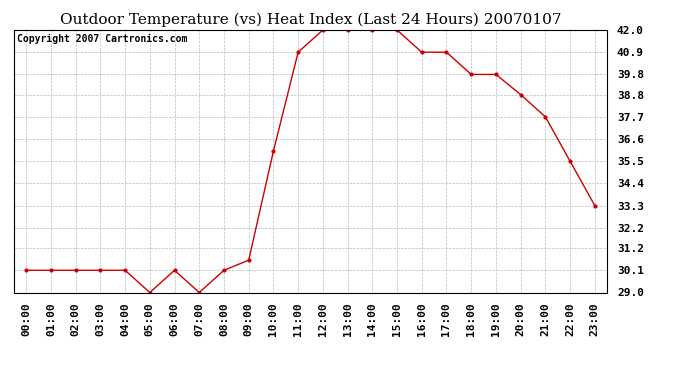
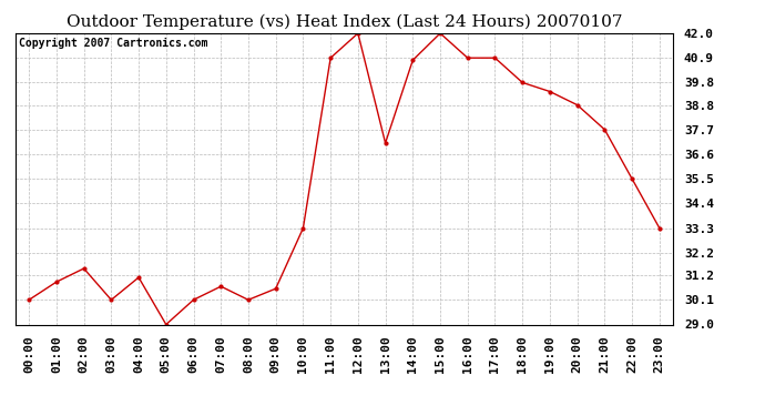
01:00: 30.1 -> 30.9
02:00: 30.1 -> 31.5
04:00: 30.1 -> 31.1
07:00: 29.0 -> 30.7
10:00: 36.0 -> 33.3
13:00: 42.0 -> 37.1
14:00: 42.0 -> 40.8
19:00: 39.8 -> 39.4
